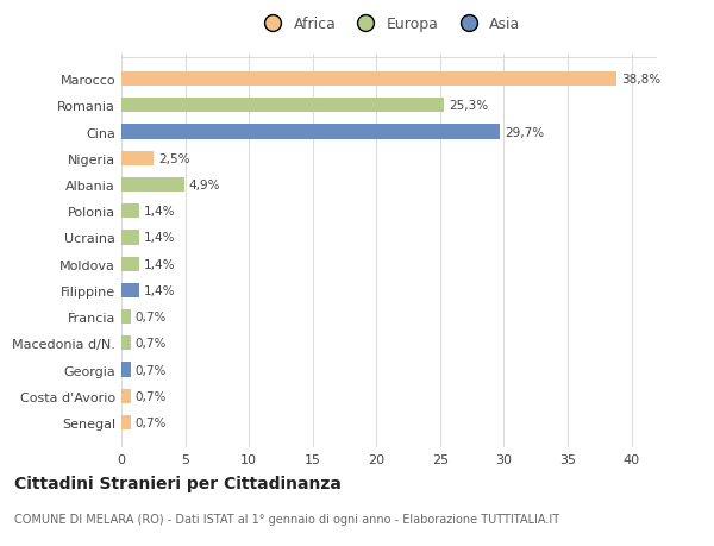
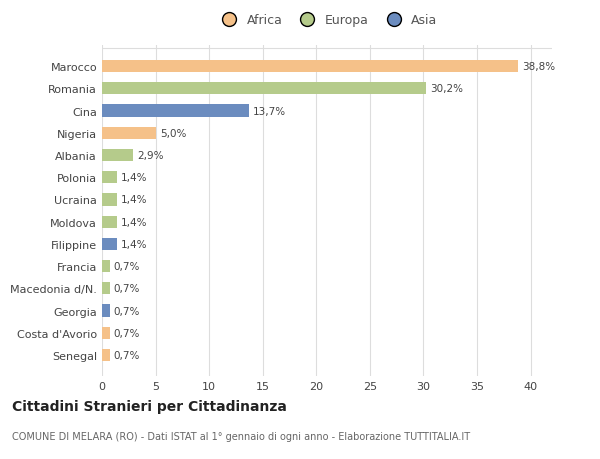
Romania: 25,3% -> 30,2%
Cina: 29,7% -> 13,7%
Nigeria: 2,5% -> 5,0%
Albania: 4,9% -> 2,9%
